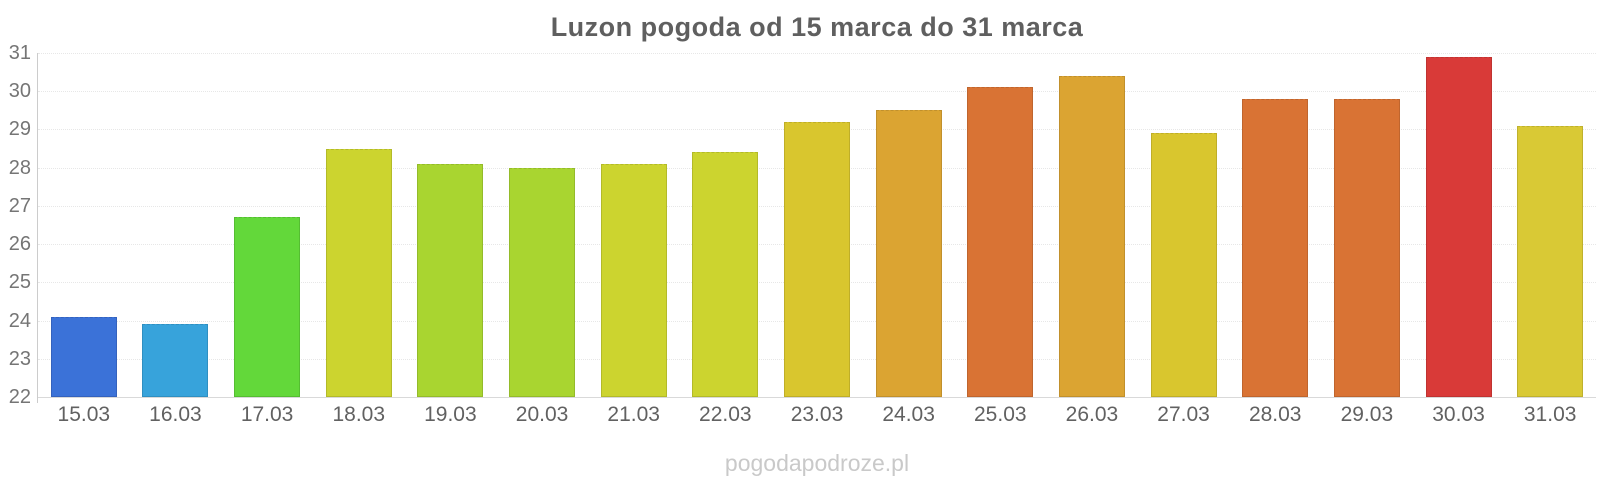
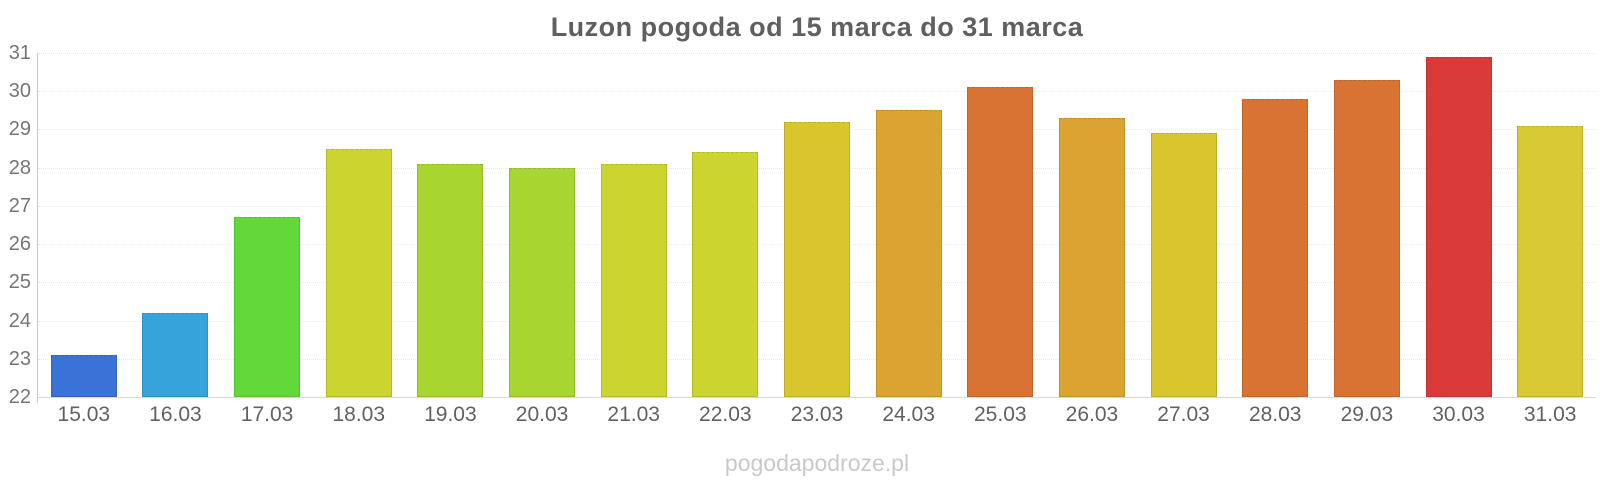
15.03: 24.1 -> 23.1
16.03: 23.9 -> 24.2
26.03: 30.4 -> 29.3
29.03: 29.8 -> 30.3
